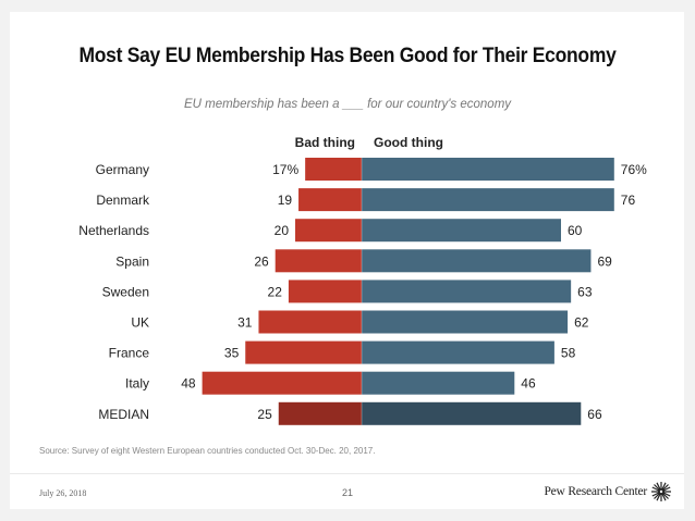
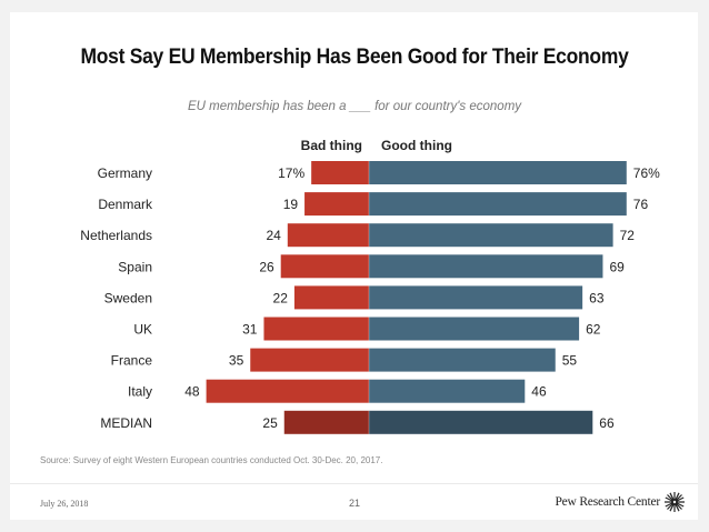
Bad thing/Netherlands: 20 -> 24
Good thing/Netherlands: 60 -> 72
Good thing/France: 58 -> 55
